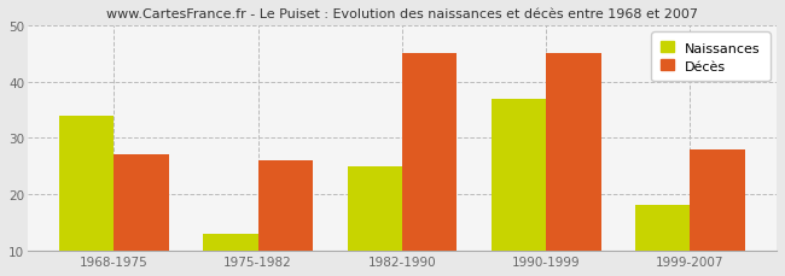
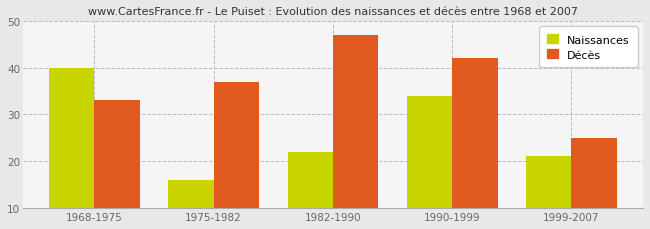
Naissances/1968-1975: 34 -> 40
Décès/1968-1975: 27 -> 33
Naissances/1975-1982: 13 -> 16
Décès/1975-1982: 26 -> 37
Naissances/1982-1990: 25 -> 22
Décès/1982-1990: 45 -> 47
Naissances/1990-1999: 37 -> 34
Décès/1990-1999: 45 -> 42
Naissances/1999-2007: 18 -> 21
Décès/1999-2007: 28 -> 25
